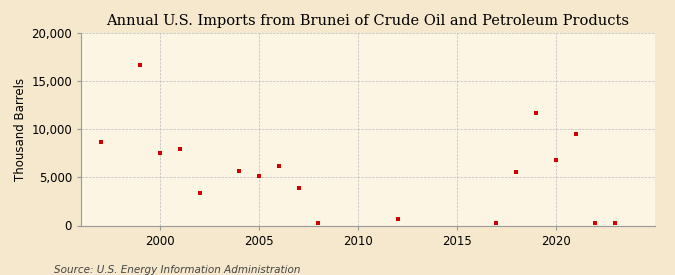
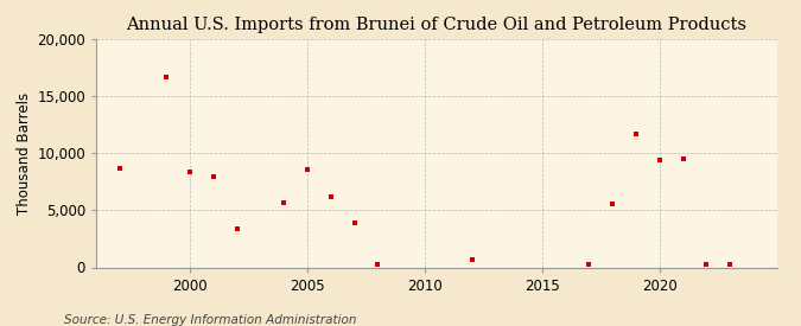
2000: 7,500 -> 8,400
2005: 5,100 -> 8,600
2020: 6,800 -> 9,400
